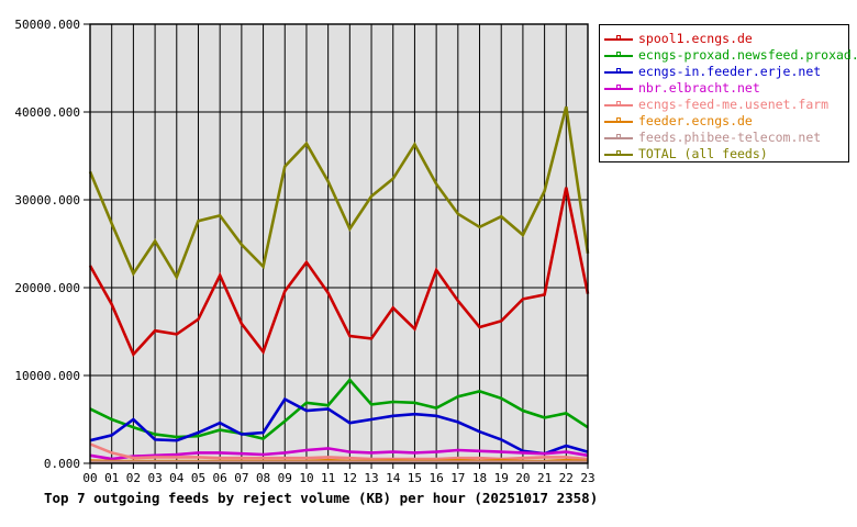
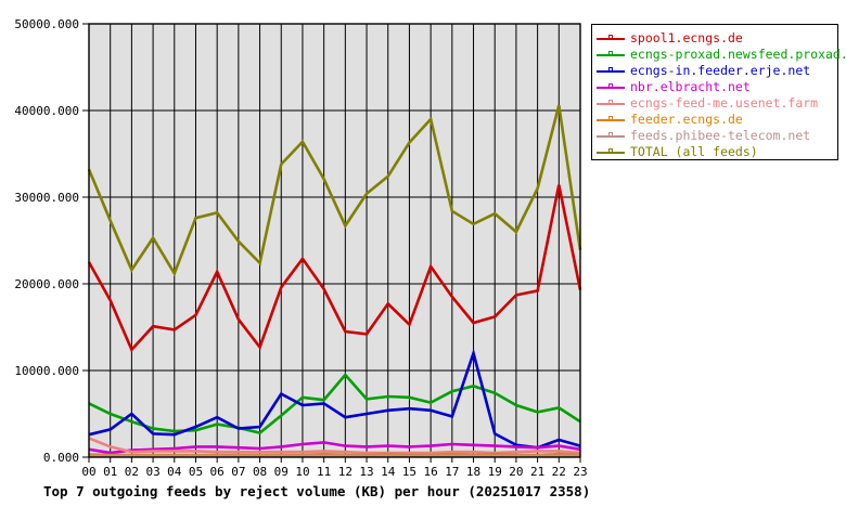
TOTAL (all feeds)/16: 32000 -> 39000
ecngs-in.feeder.erje.net/18: 4000 -> 12000
